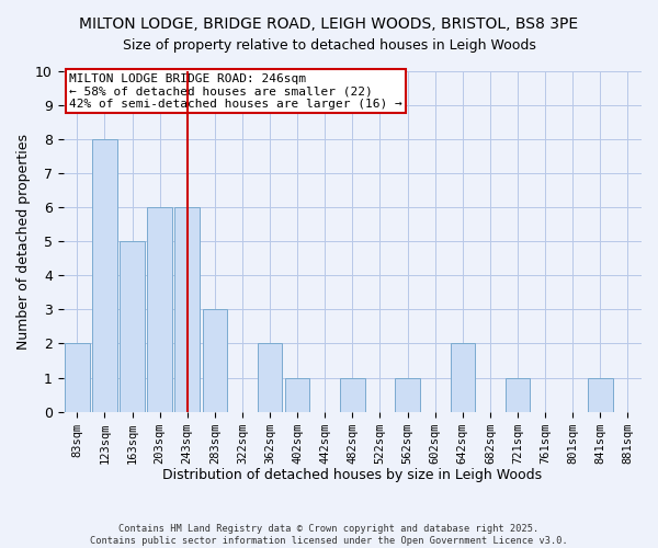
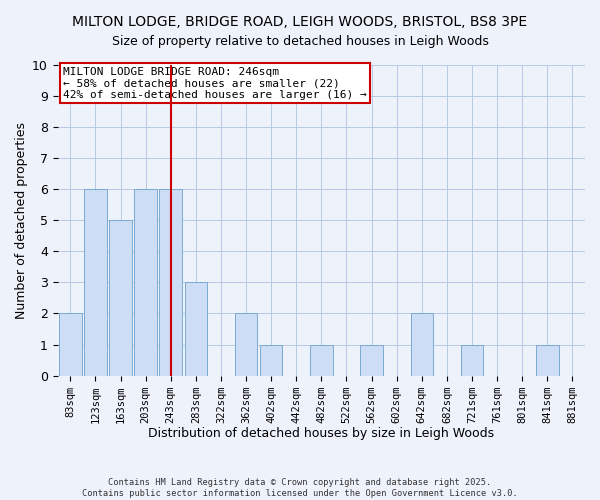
123sqm: 8 -> 6
